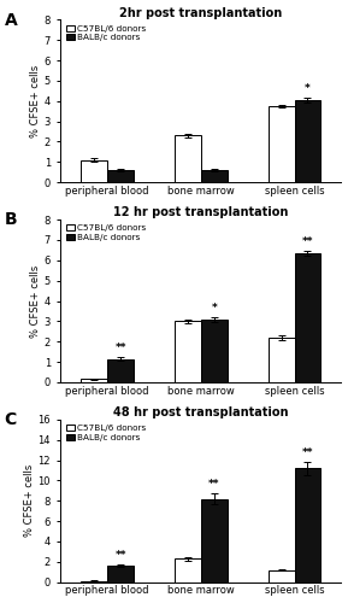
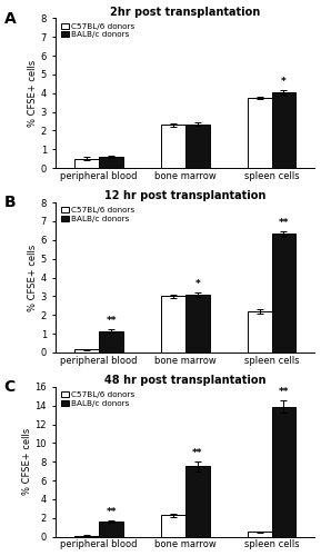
2hr post transplantation/C57BL/6 donors/peripheral blood: 1.1 -> 0.5
2hr post transplantation/BALB/c donors/bone marrow: 0.6 -> 2.4
48 hr post transplantation/BALB/c donors/bone marrow: 8.2 -> 7.5
48 hr post transplantation/C57BL/6 donors/spleen cells: 1.2 -> 0.5
48 hr post transplantation/BALB/c donors/spleen cells: 11.2 -> 13.9
